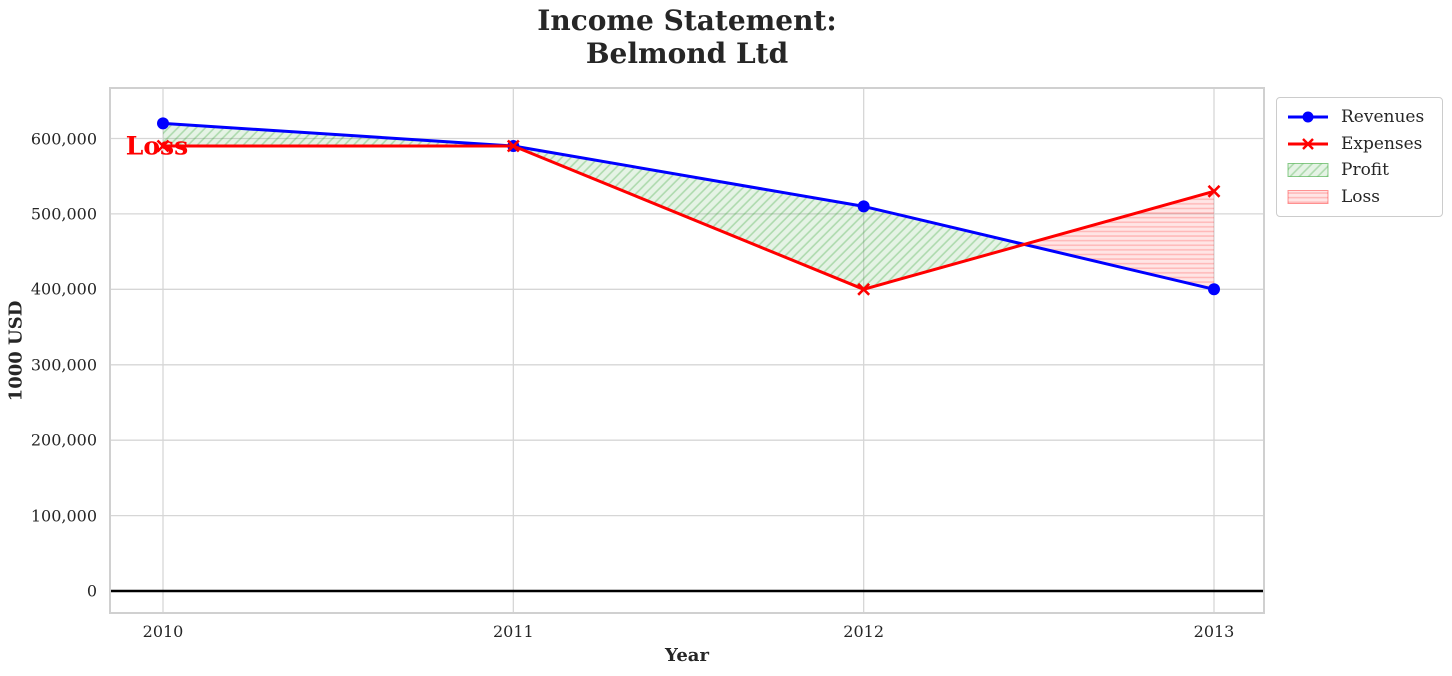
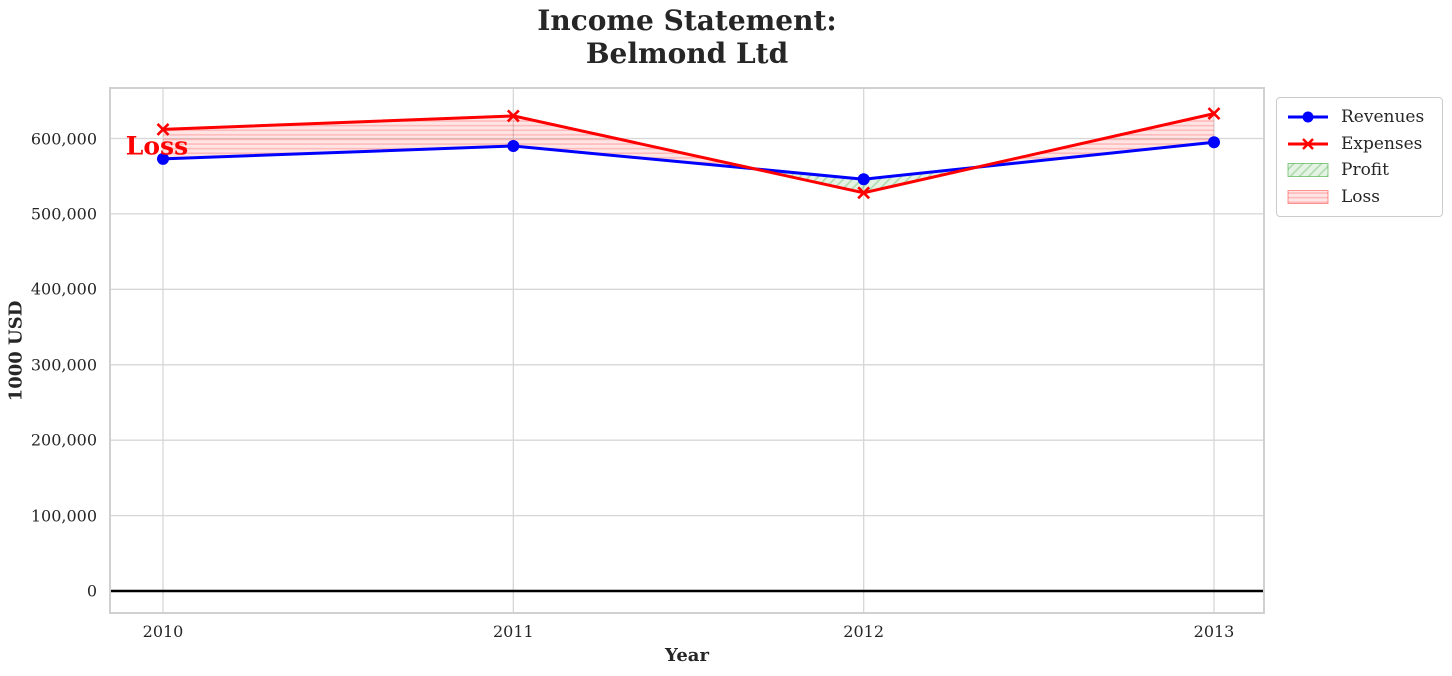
Revenues/2010: 620000 -> 570000
Expenses/2010: 590000 -> 610000
Expenses/2011: 590000 -> 630000
Revenues/2012: 510000 -> 550000
Expenses/2012: 400000 -> 530000
Revenues/2013: 400000 -> 600000
Expenses/2013: 530000 -> 630000
